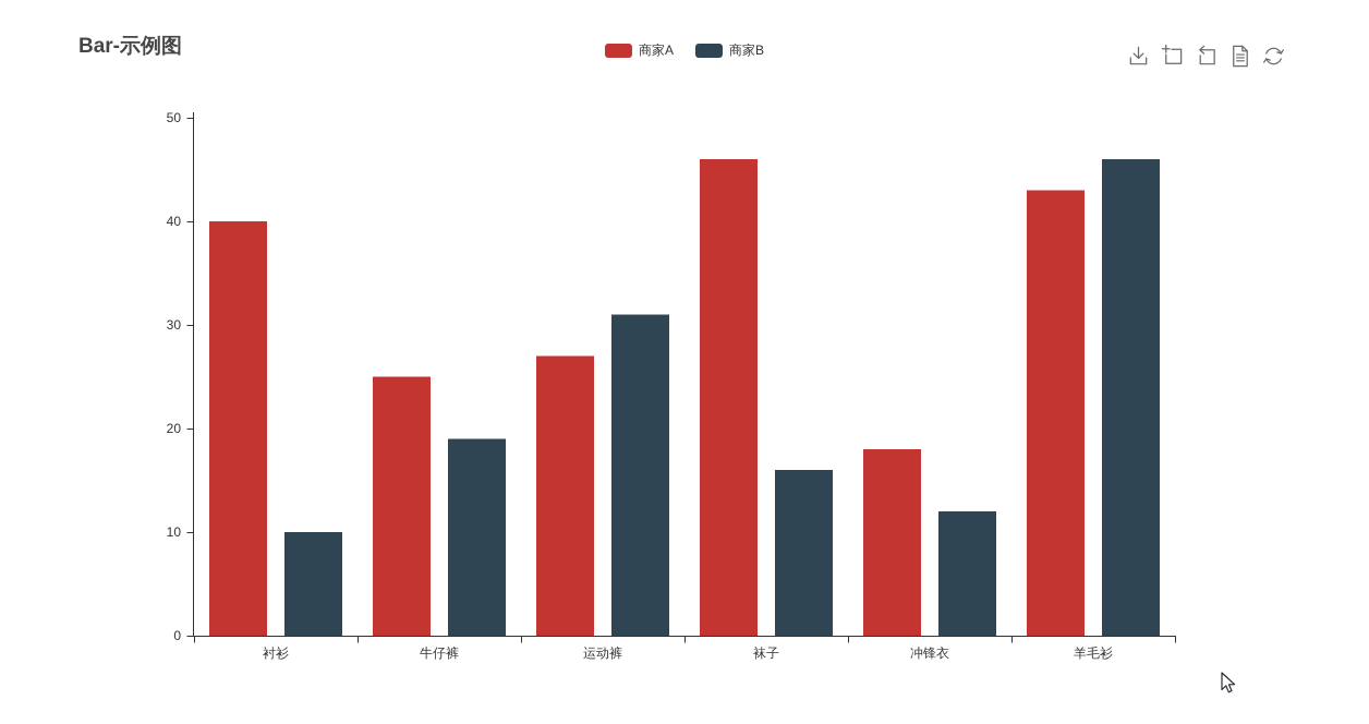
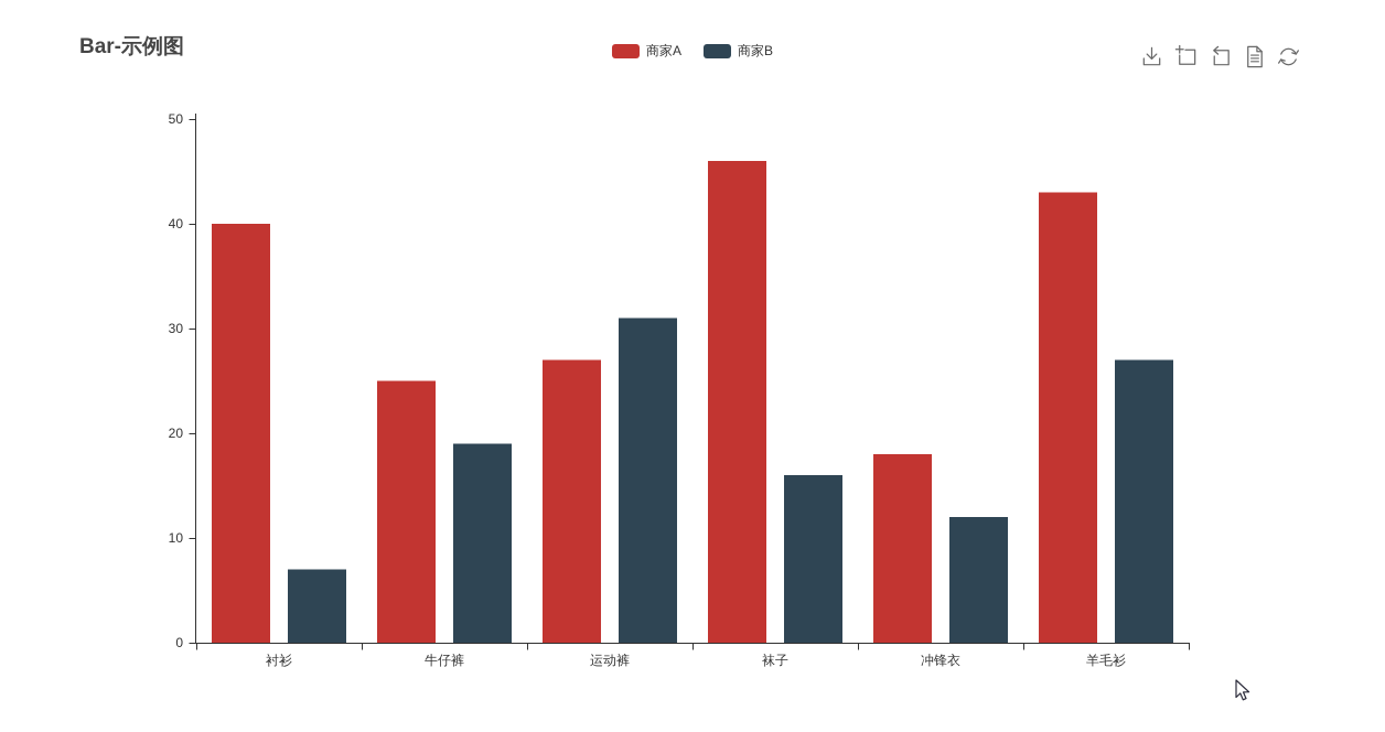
商家B/衬衫: 10 -> 7
商家B/羊毛衫: 46 -> 27
